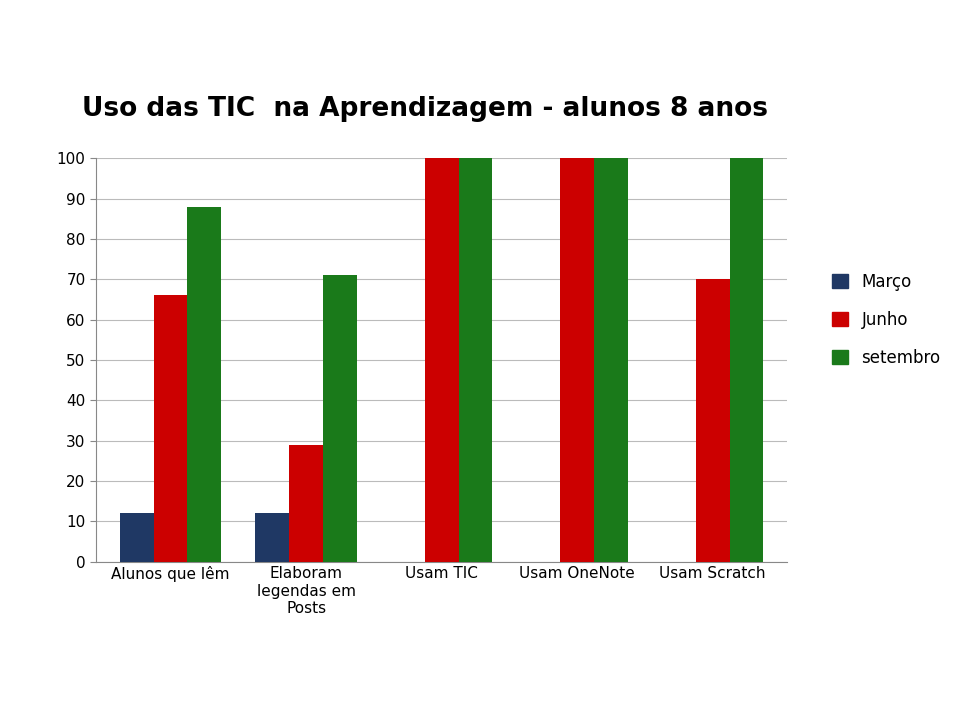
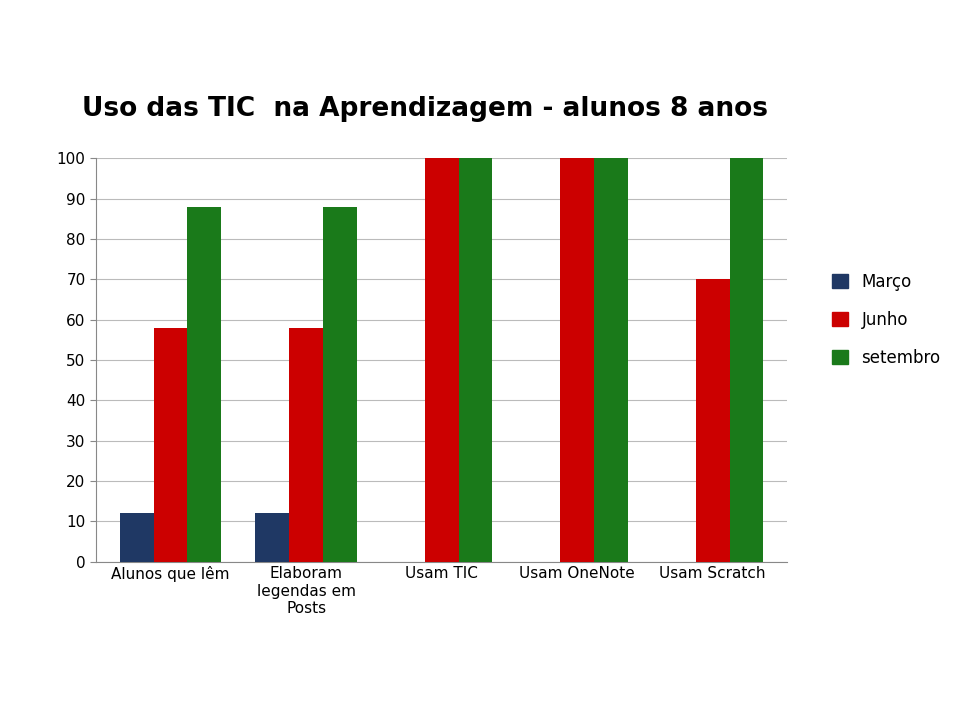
Junho/Alunos que lêm: 66 -> 58
Junho/Elaboram legendas em Posts: 29 -> 58
setembro/Elaboram legendas em Posts: 71 -> 88
